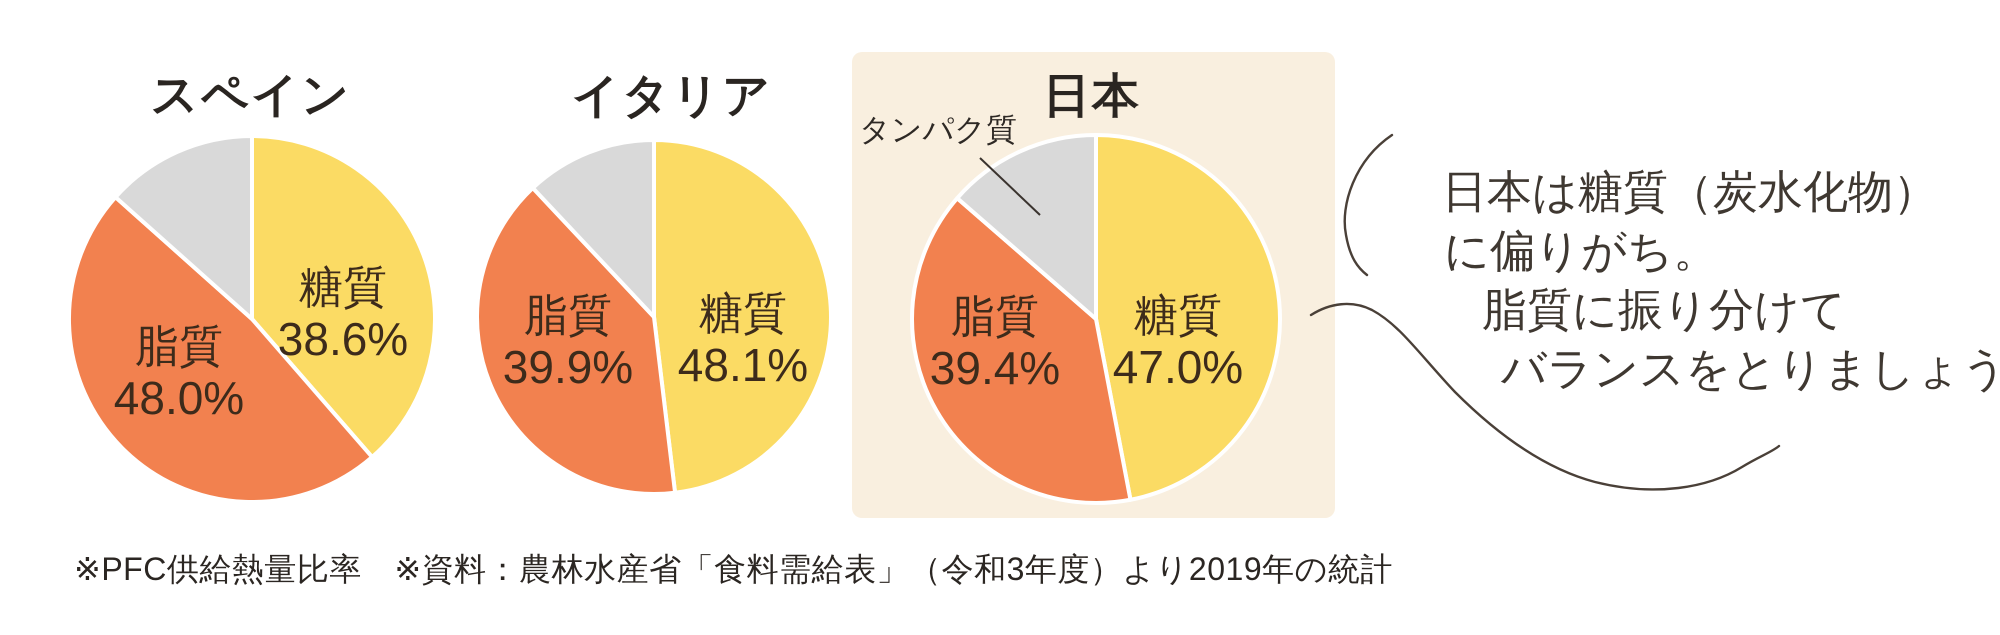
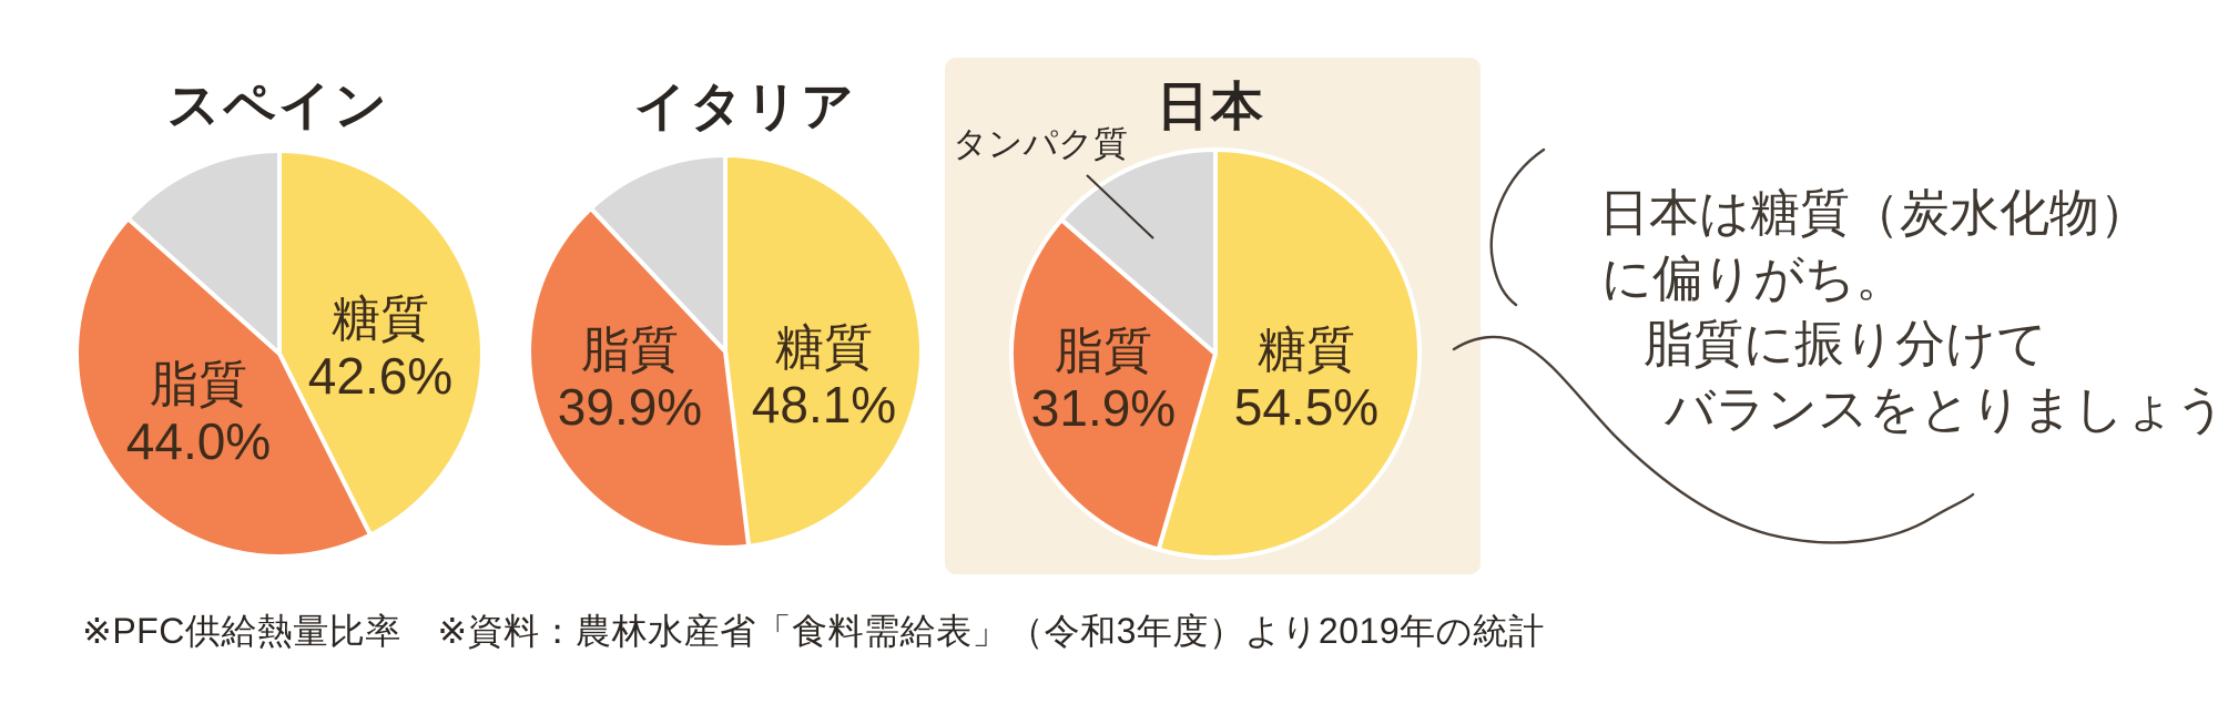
スペイン/糖質: 38.6% -> 42.6%
スペイン/脂質: 48.0% -> 44.0%
日本/糖質: 47.0% -> 54.5%
日本/脂質: 39.4% -> 31.9%
